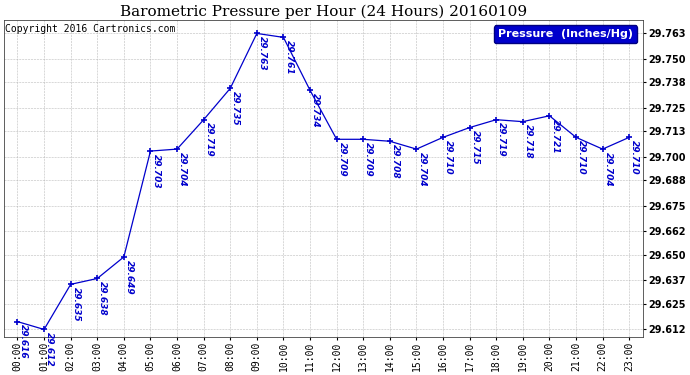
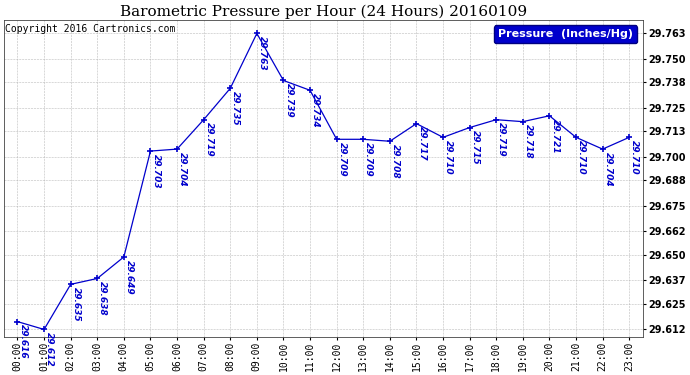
10:00: 29.761 -> 29.739
15:00: 29.704 -> 29.717
